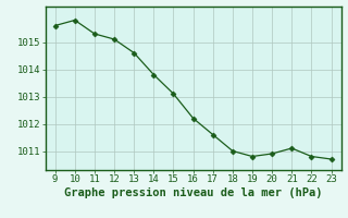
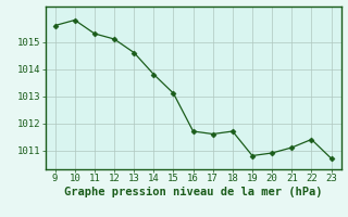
16: 1012.2 -> 1011.7
18: 1011.0 -> 1011.7
22: 1010.8 -> 1011.4
